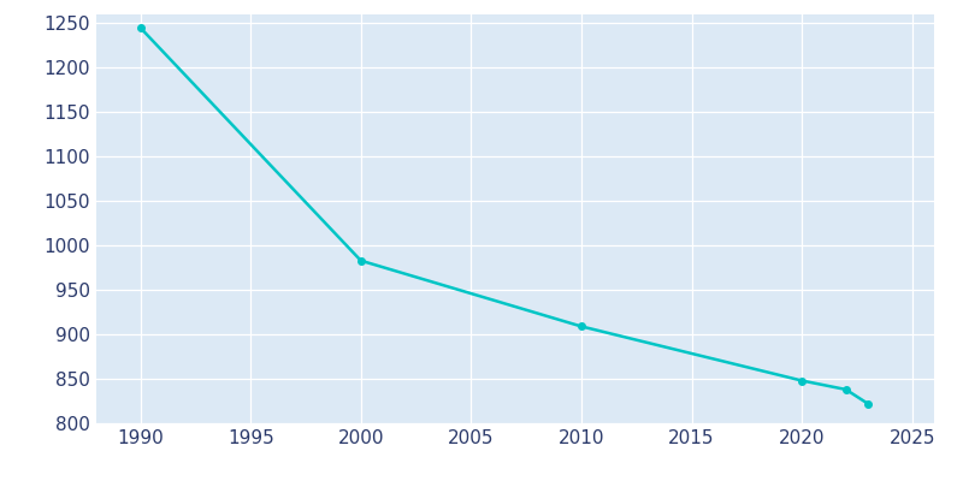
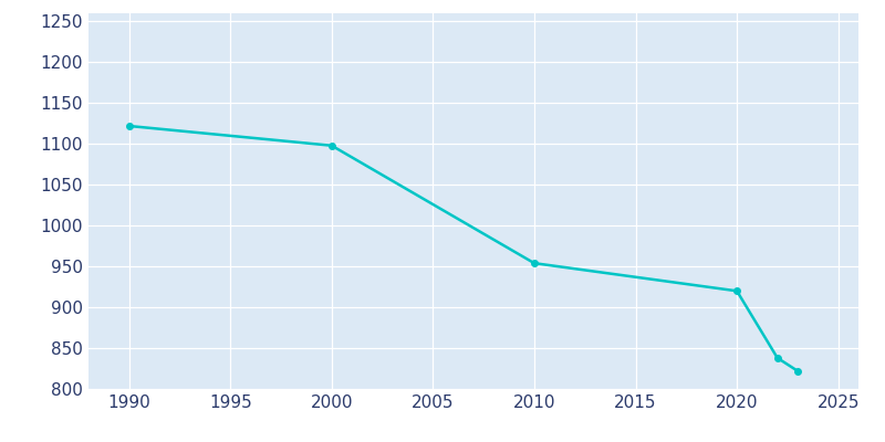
1990: 1245 -> 1122
2000: 983 -> 1098
2010: 909 -> 954
2020: 848 -> 920
